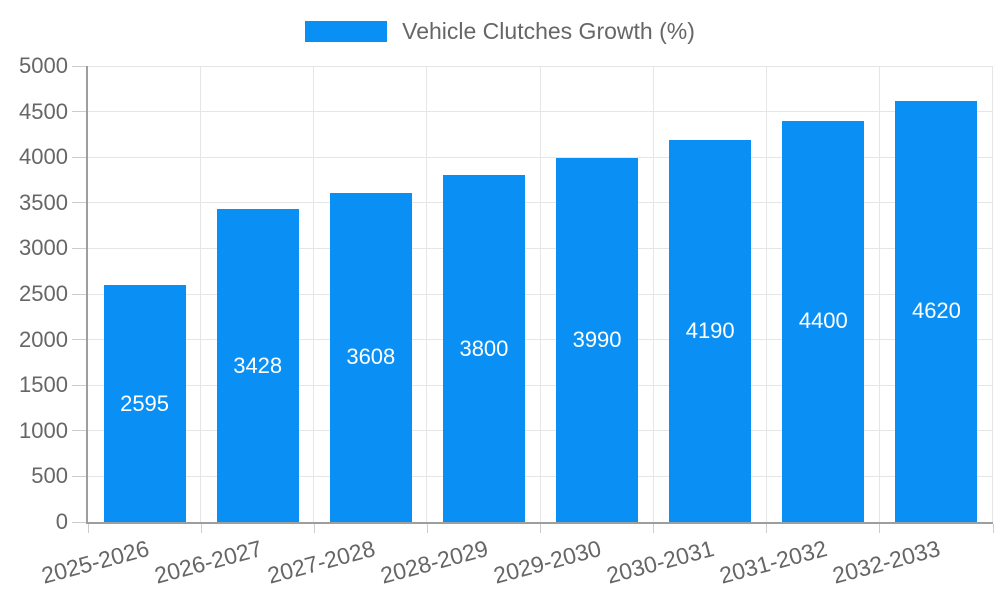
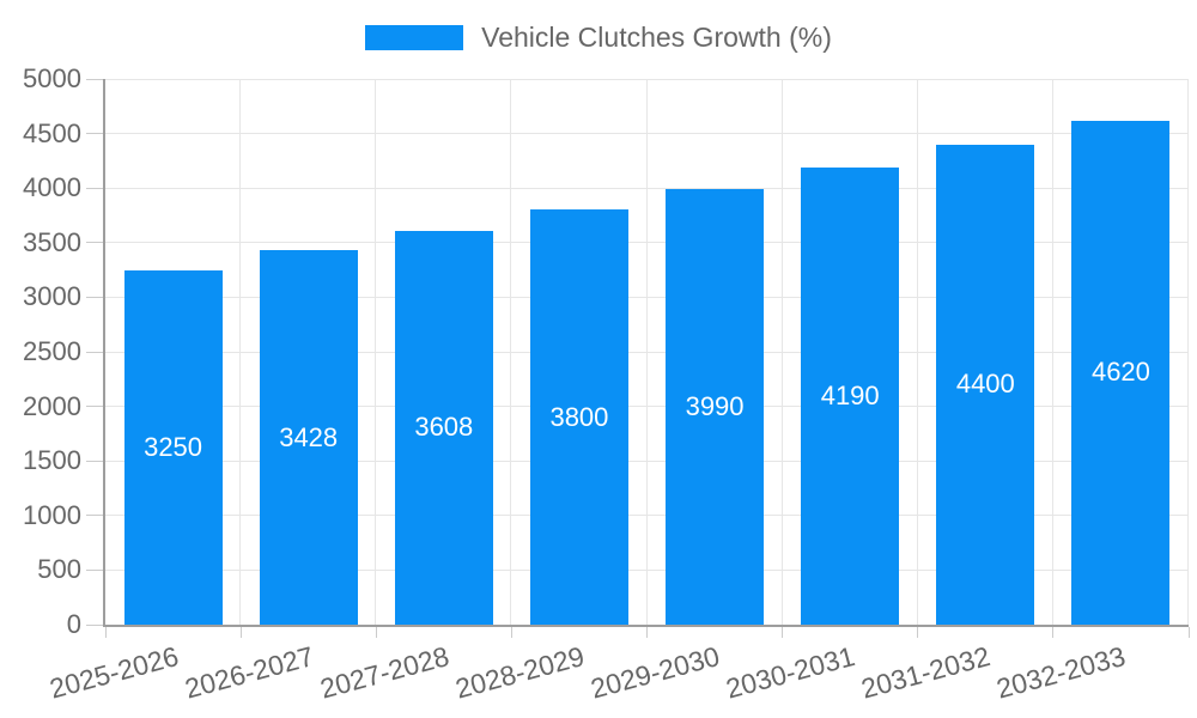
2025-2026: 2595 -> 3250
